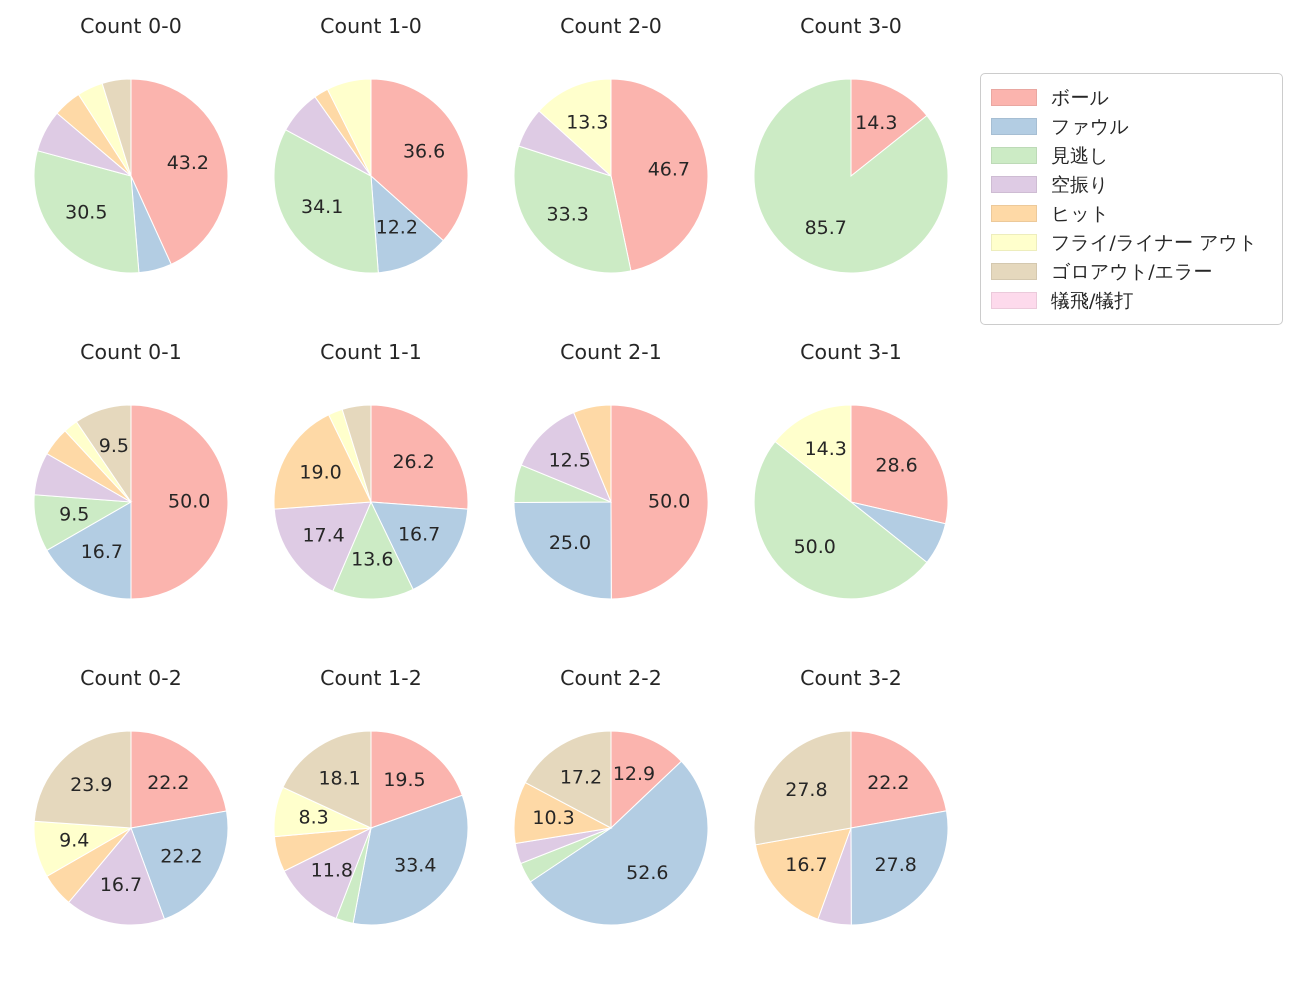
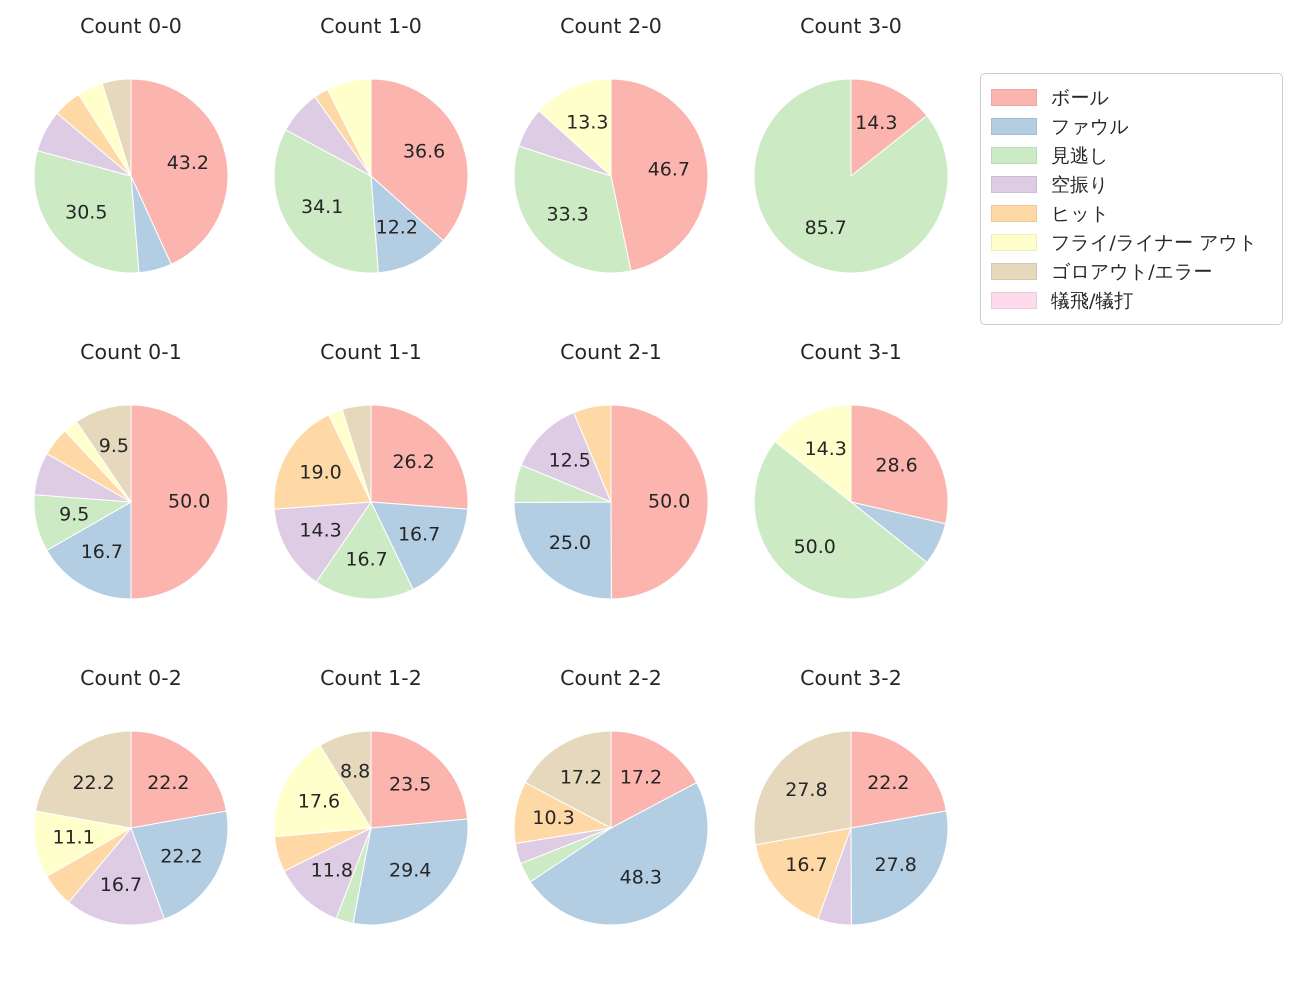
Count 1-1/見逃し: 13.6 -> 16.7
Count 1-1/空振り: 17.4 -> 14.3
Count 0-2/フライ/ライナー アウト: 9.4 -> 11.1
Count 0-2/ゴロアウト/エラー: 23.9 -> 22.2
Count 1-2/ボール: 19.5 -> 23.5
Count 1-2/ファウル: 33.4 -> 29.4
Count 1-2/フライ/ライナー アウト: 8.3 -> 17.6
Count 1-2/ゴロアウト/エラー: 18.1 -> 8.8
Count 2-2/ボール: 12.9 -> 17.2
Count 2-2/ファウル: 52.6 -> 48.3
